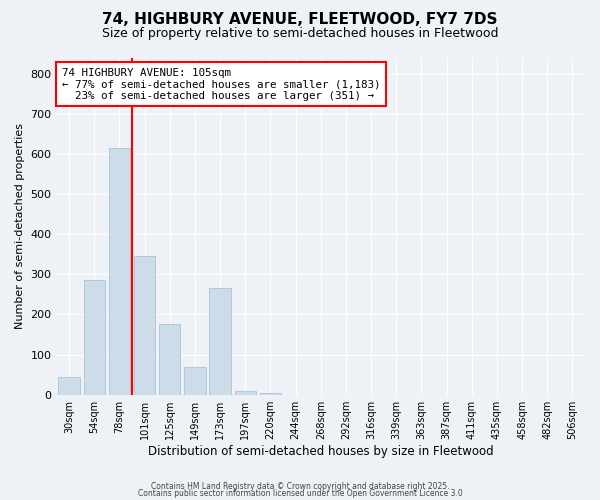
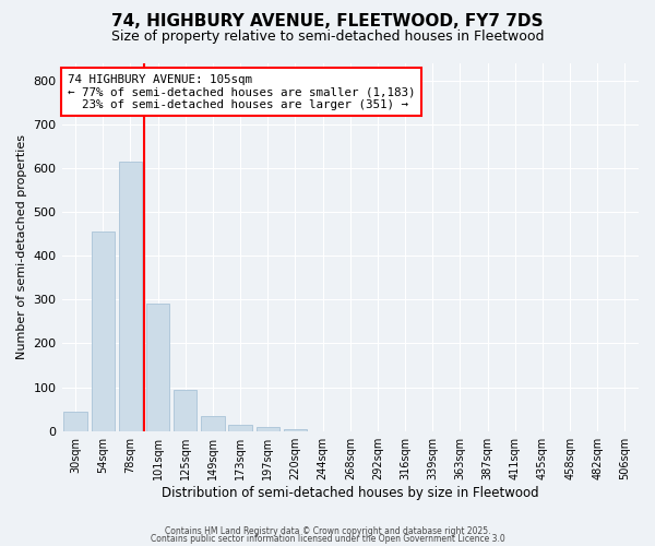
54sqm: 285 -> 455
101sqm: 345 -> 290
125sqm: 175 -> 93
149sqm: 70 -> 35
173sqm: 265 -> 15
